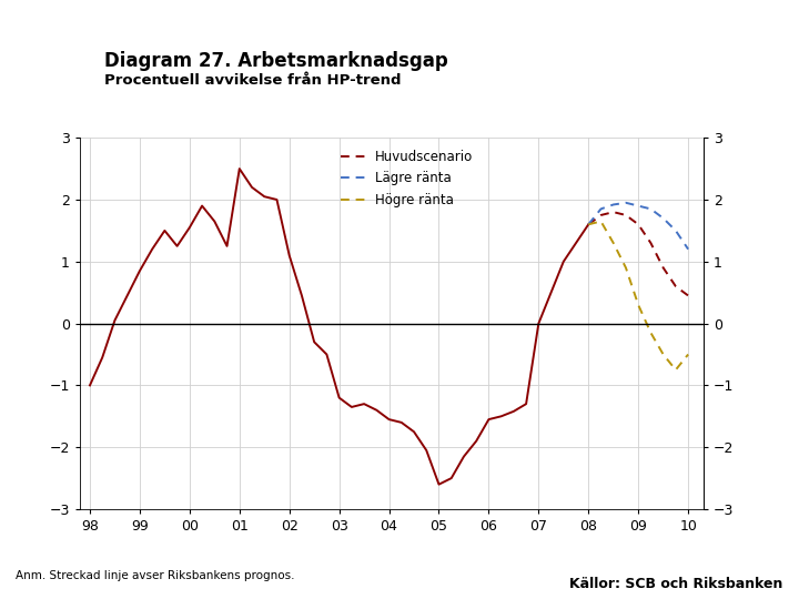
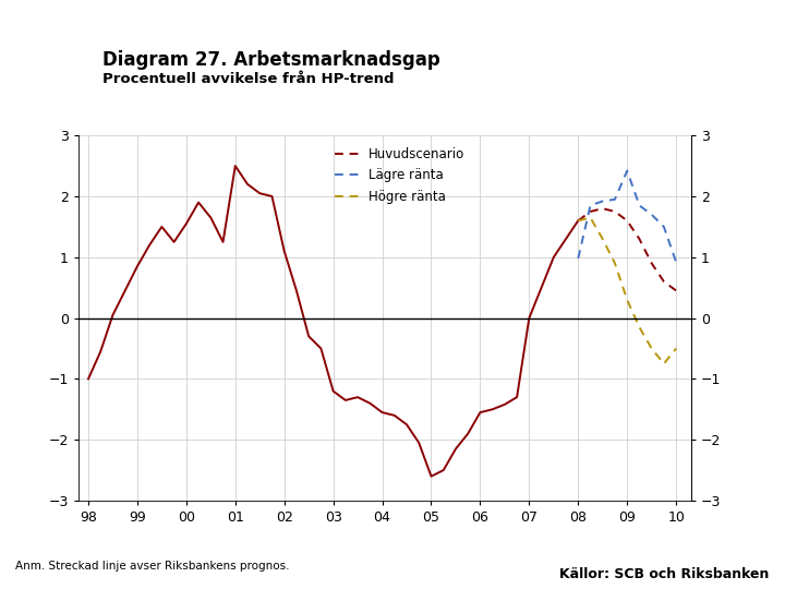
Lägre ränta/08: 1.60 -> 0.98
Lägre ränta/09: 1.90 -> 2.42
Lägre ränta/10: 1.20 -> 0.92
